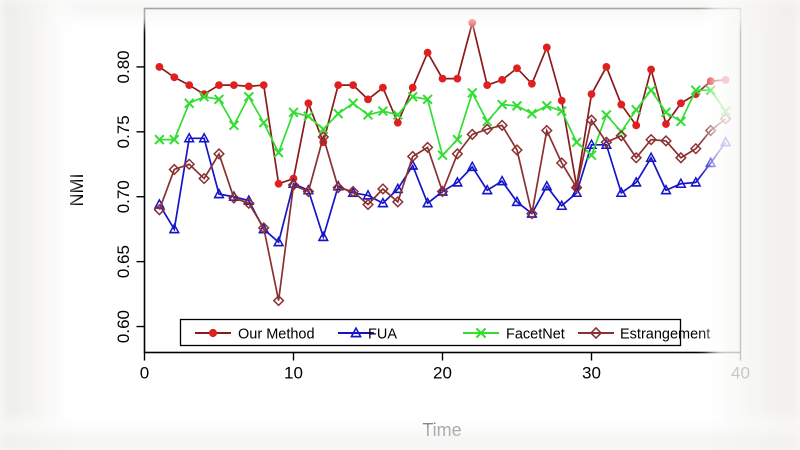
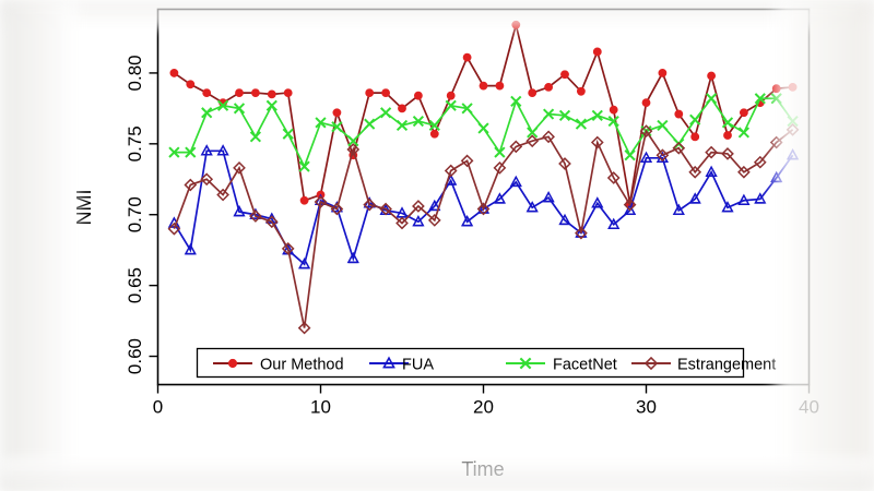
FacetNet/20: 0.732 -> 0.761
FacetNet/30: 0.732 -> 0.759
